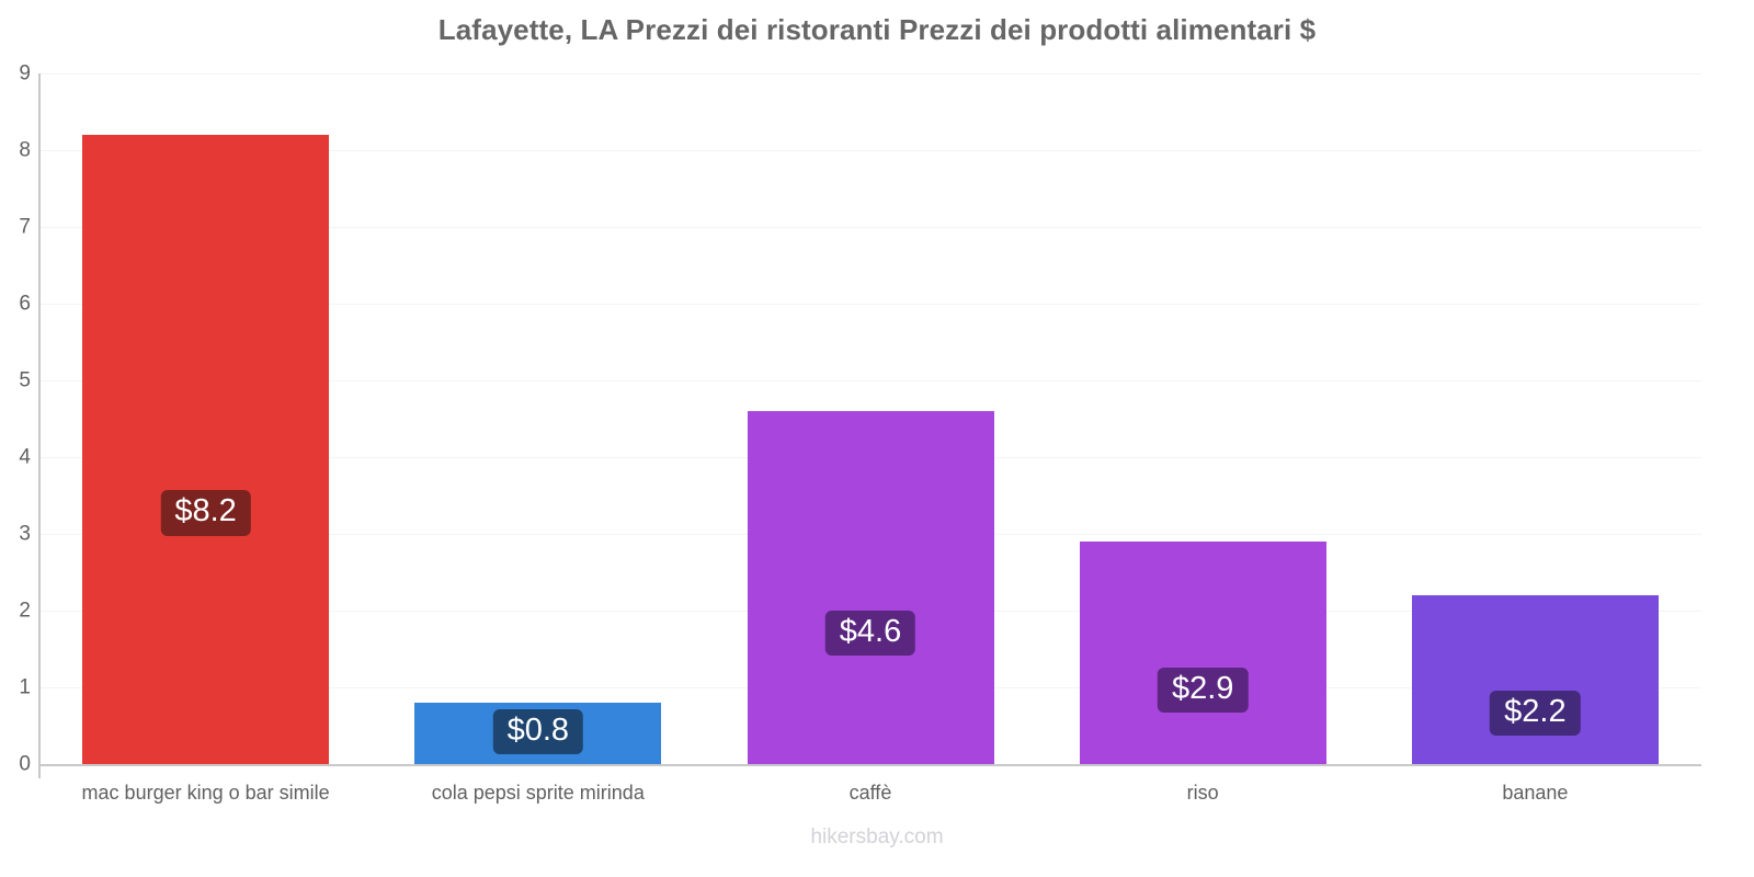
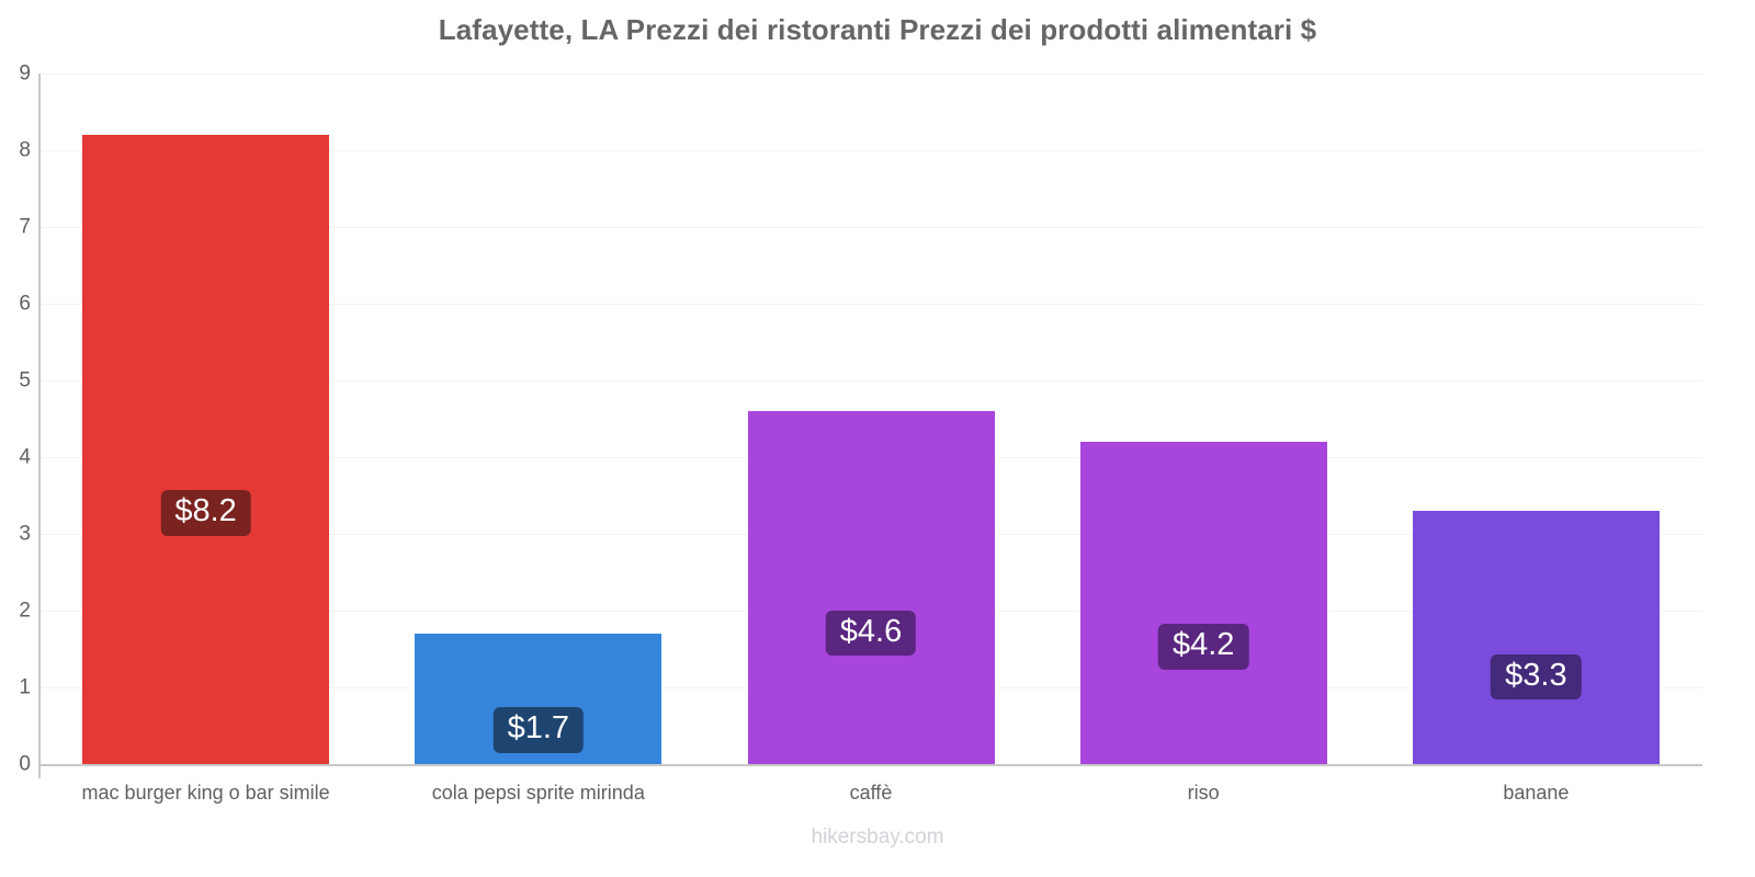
cola pepsi sprite mirinda: $0.8 -> $1.7
riso: $2.9 -> $4.2
banane: $2.2 -> $3.3
